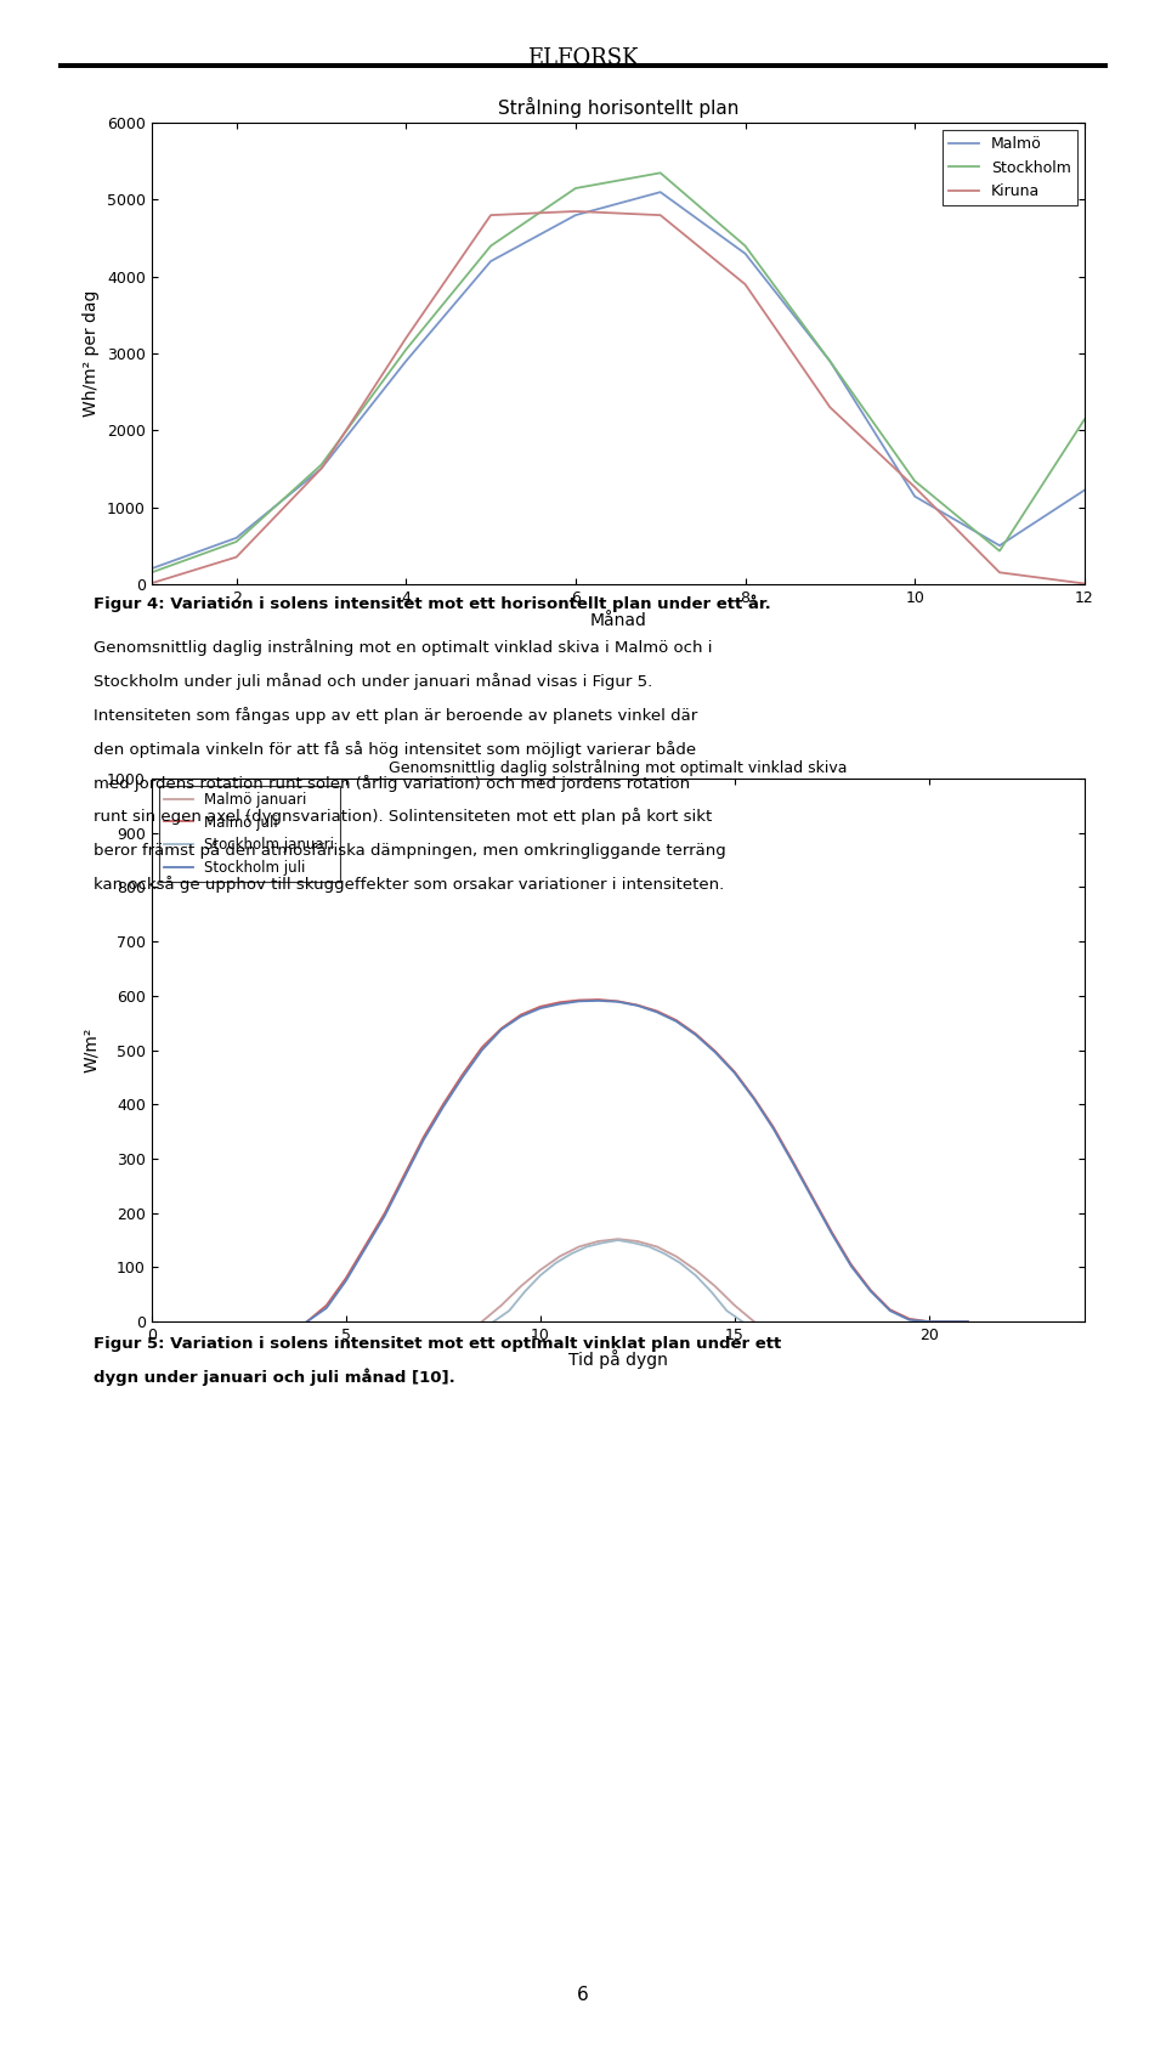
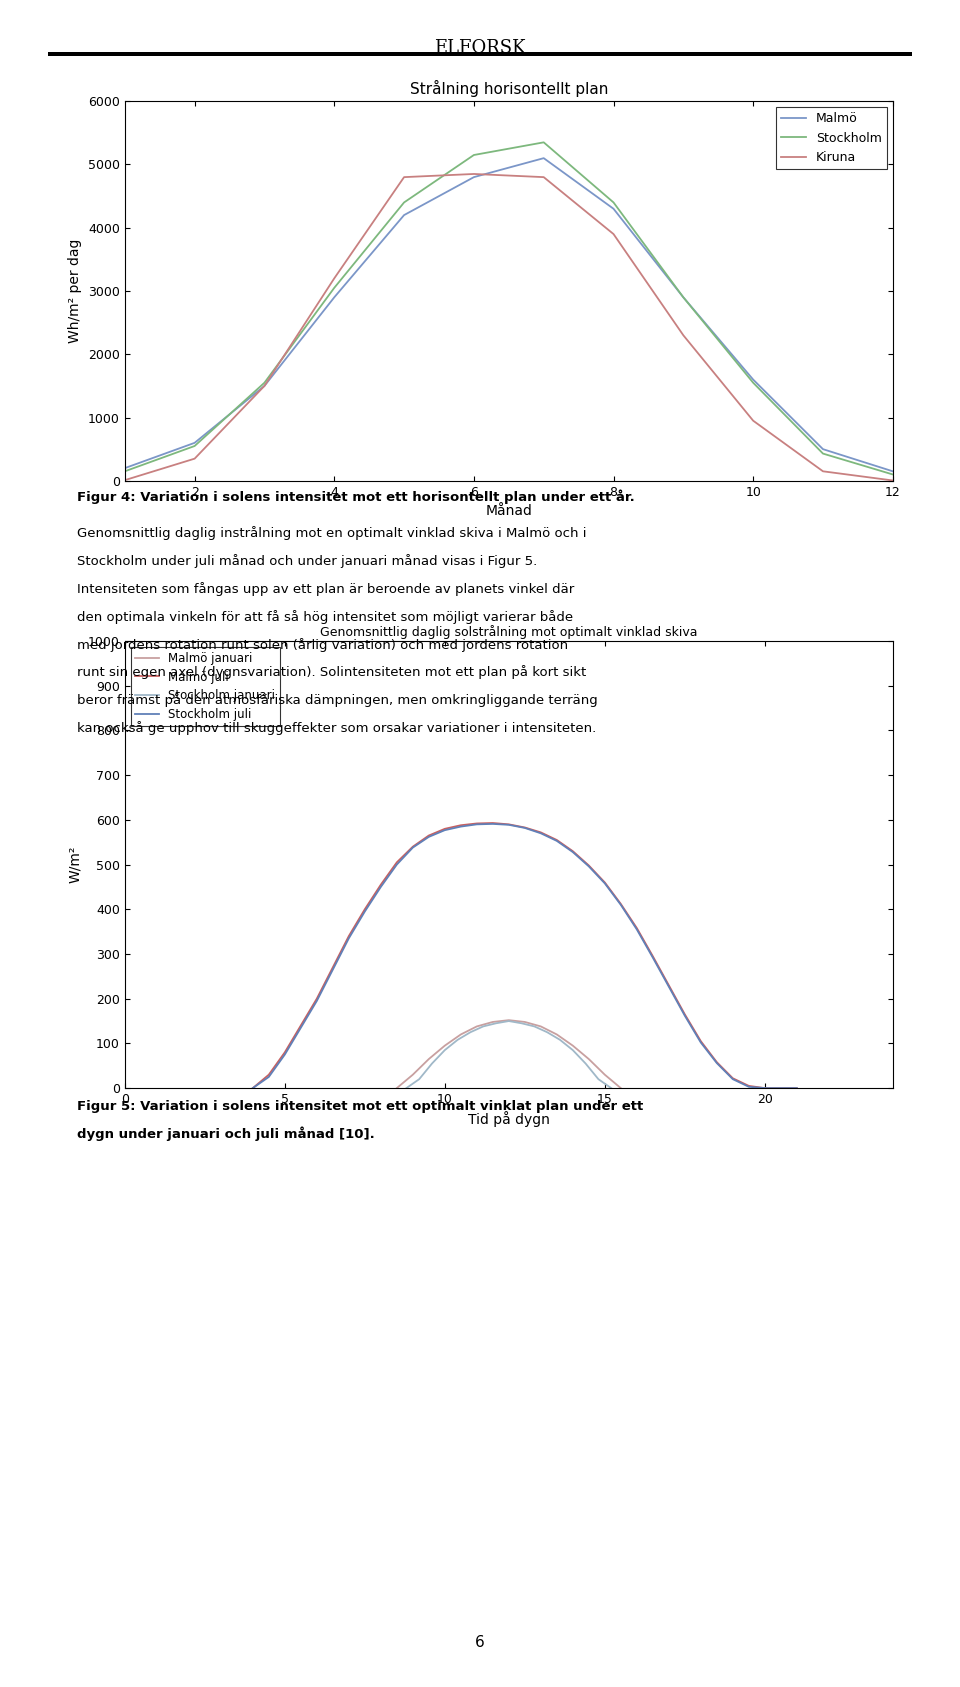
Strålning horisontellt plan/Malmö/10: 1140 -> 1600
Strålning horisontellt plan/Stockholm/10: 1340 -> 1550
Strålning horisontellt plan/Kiruna/10: 1260 -> 950
Strålning horisontellt plan/Malmö/12: 1220 -> 150
Strålning horisontellt plan/Stockholm/12: 2140 -> 100
